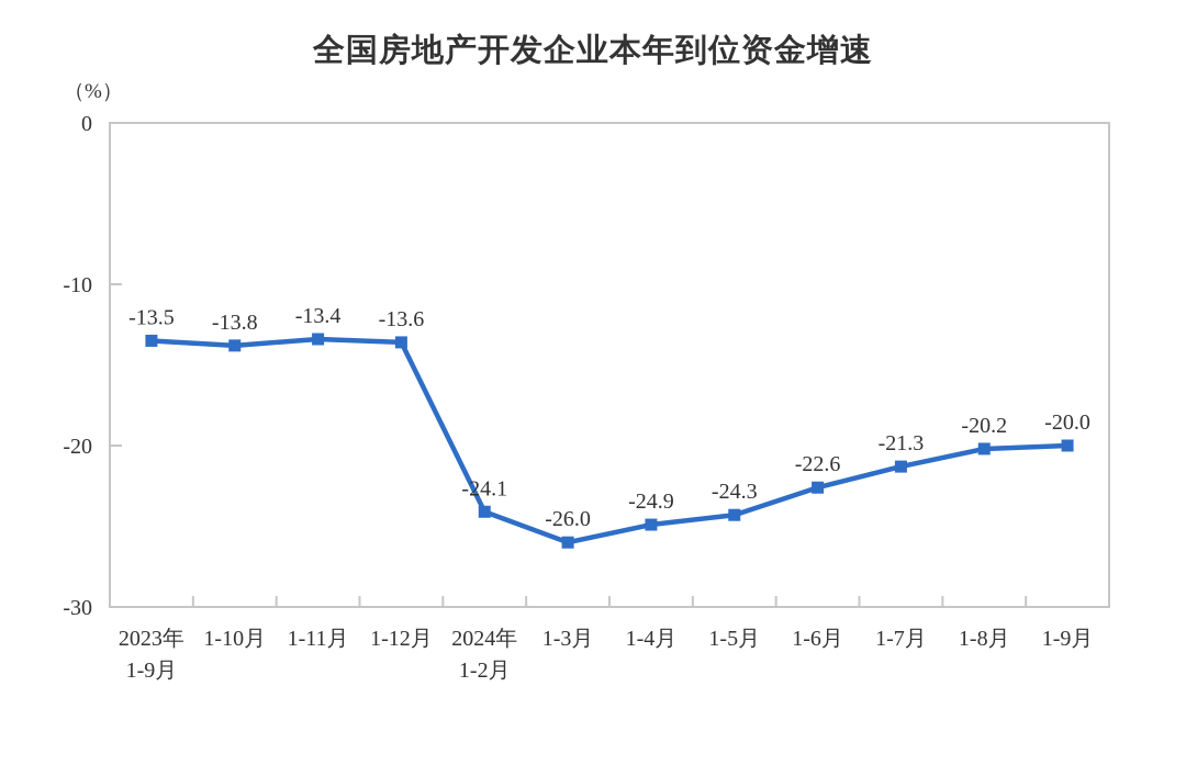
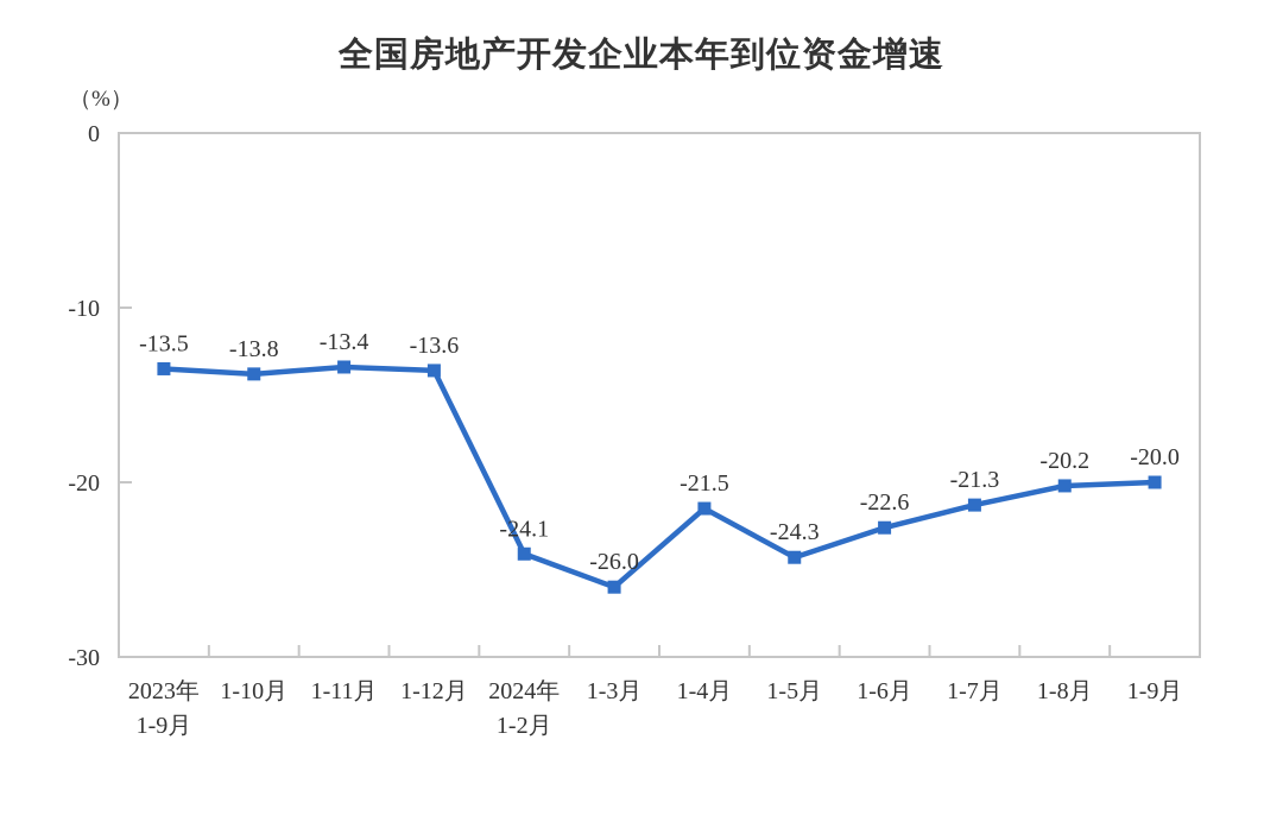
1-4月: -24.9 -> -21.5
